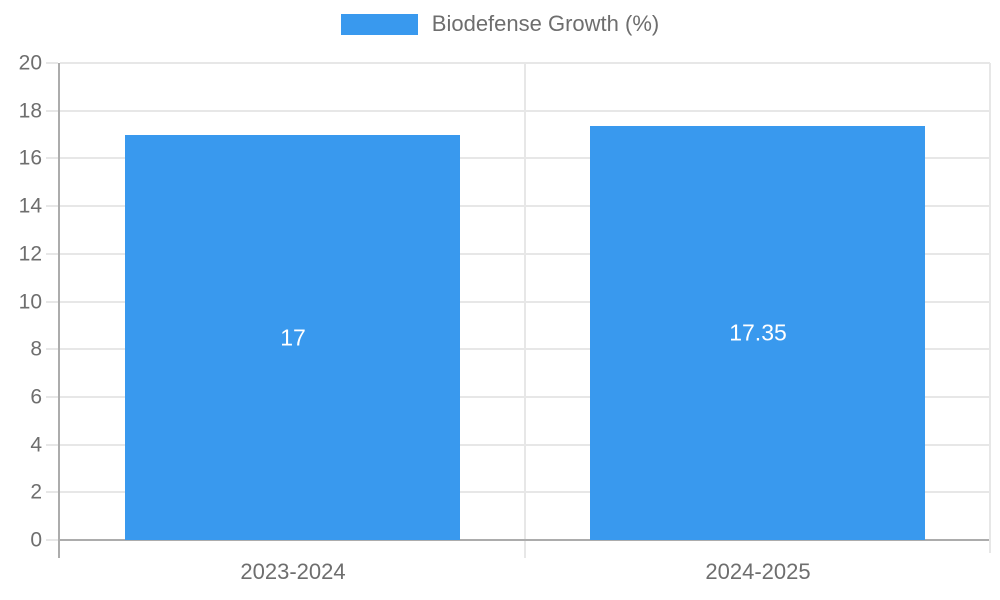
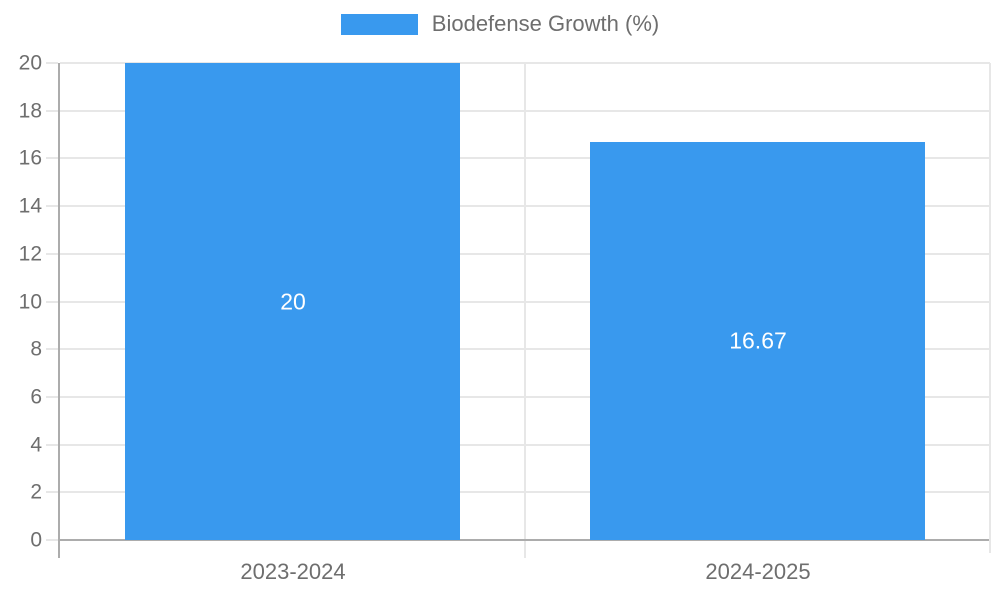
2023-2024: 17 -> 20
2024-2025: 17.35 -> 16.67
